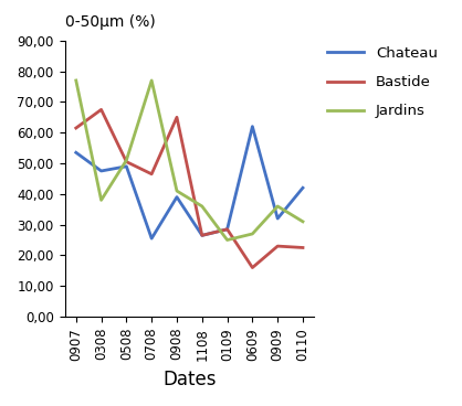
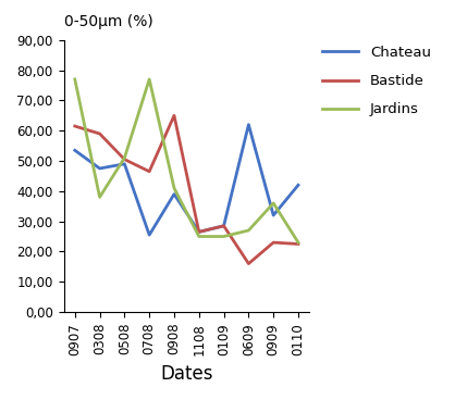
Bastide/0308: 67,5 -> 59,0
Jardins/1108: 36 -> 25
Jardins/0110: 31 -> 23
